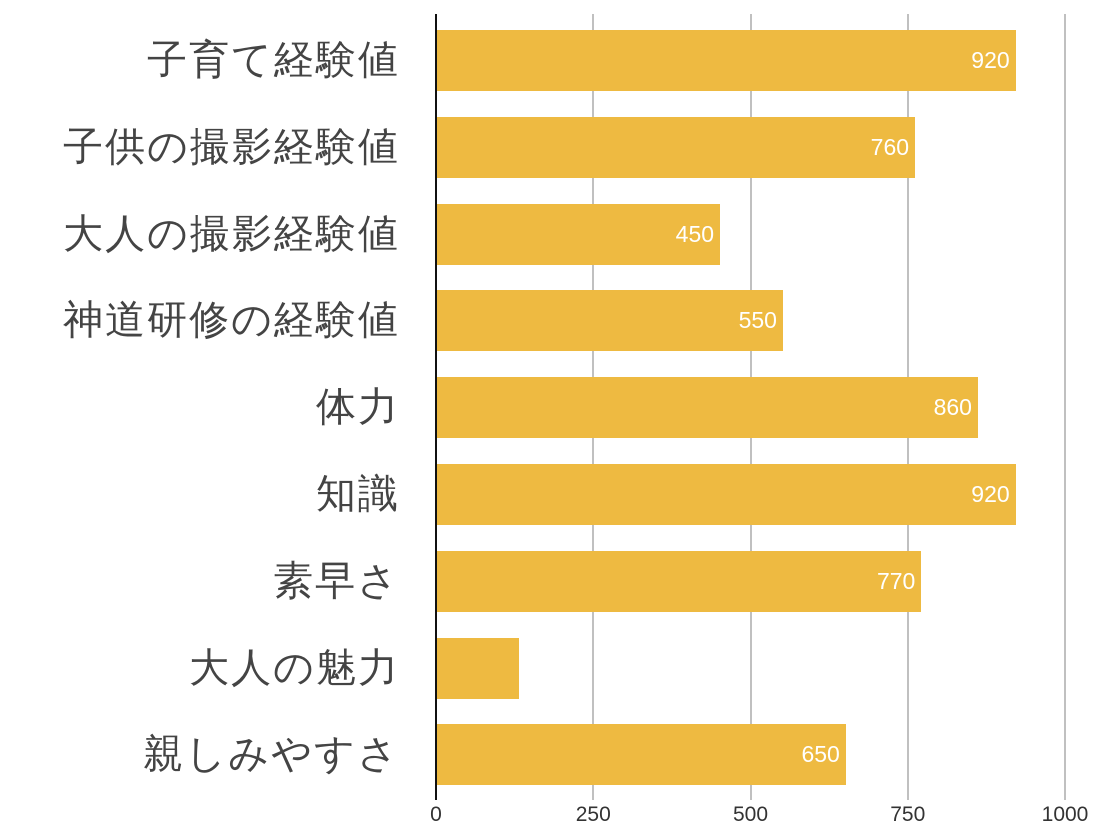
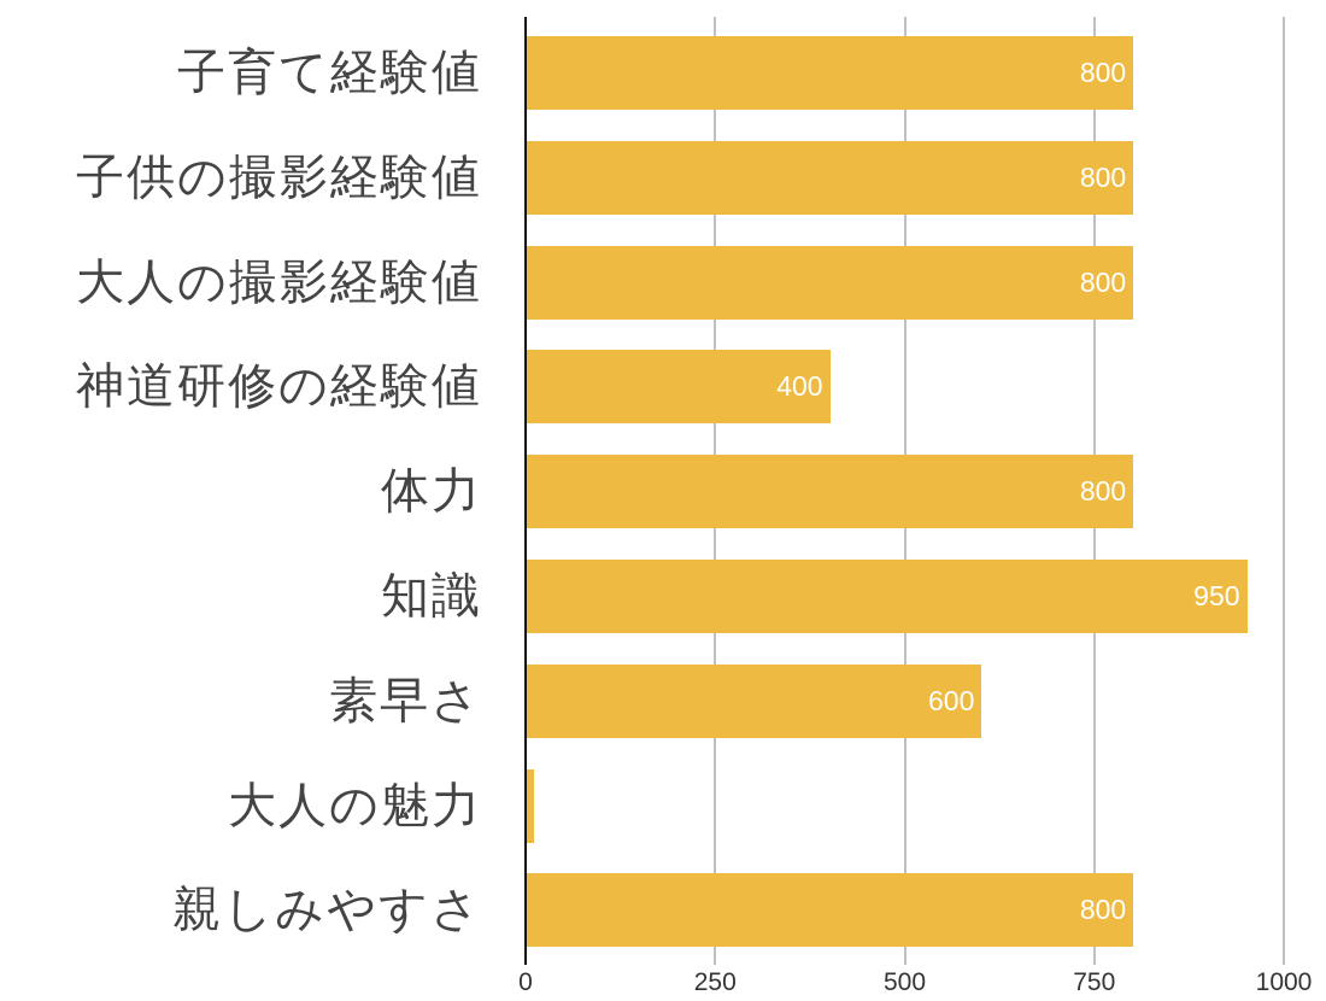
子育て経験値: 920 -> 800
子供の撮影経験値: 760 -> 800
大人の撮影経験値: 450 -> 800
神道研修の経験値: 550 -> 400
体力: 860 -> 800
知識: 920 -> 950
素早さ: 770 -> 600
大人の魅力: 130 -> 10
親しみやすさ: 650 -> 800
